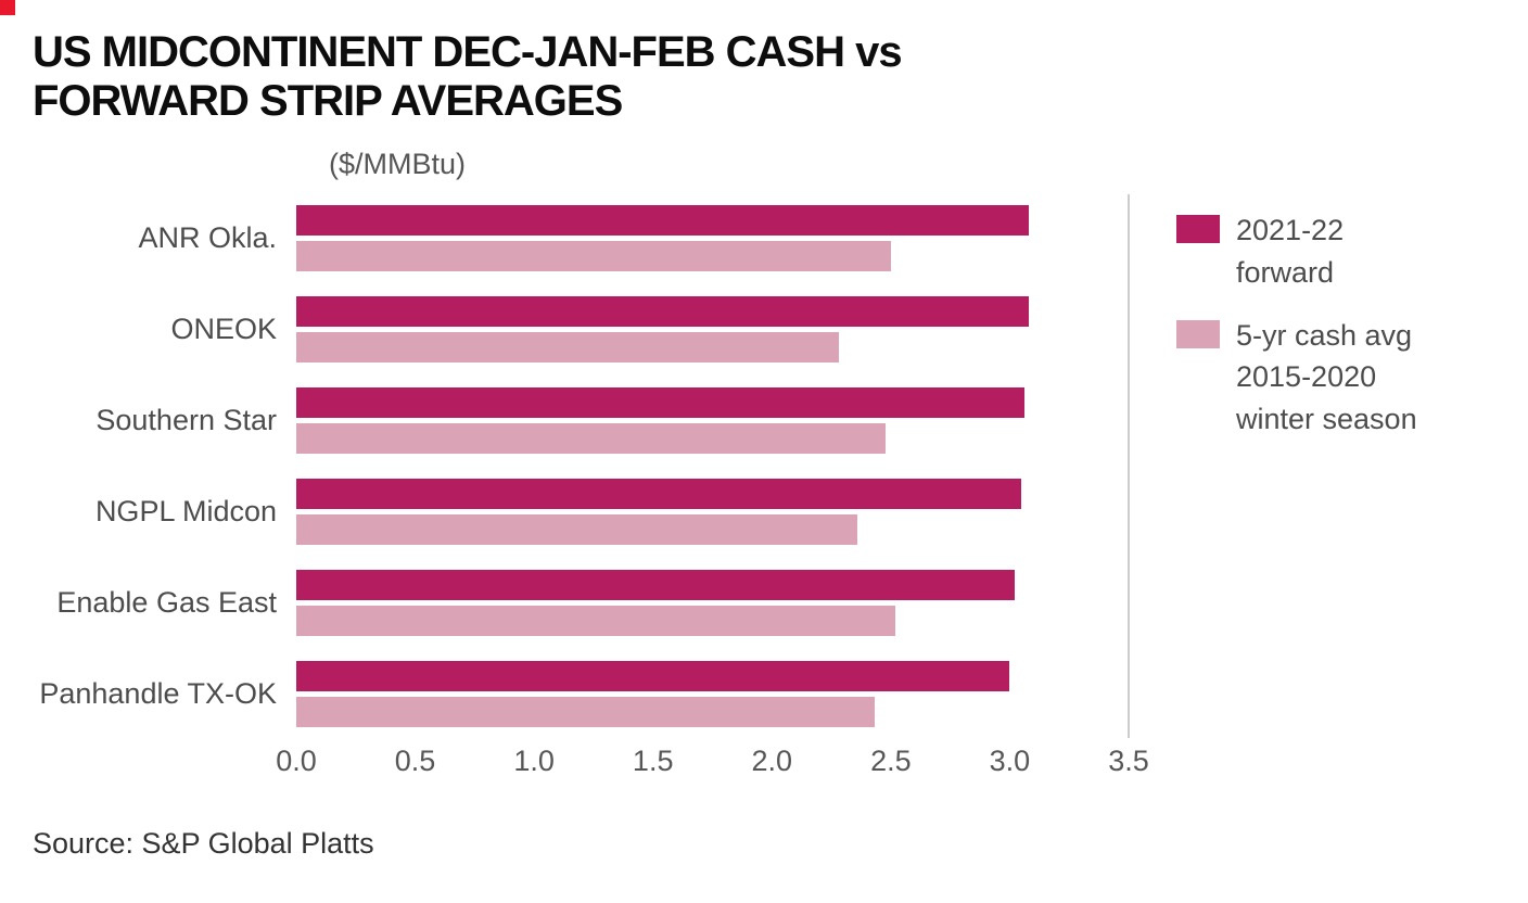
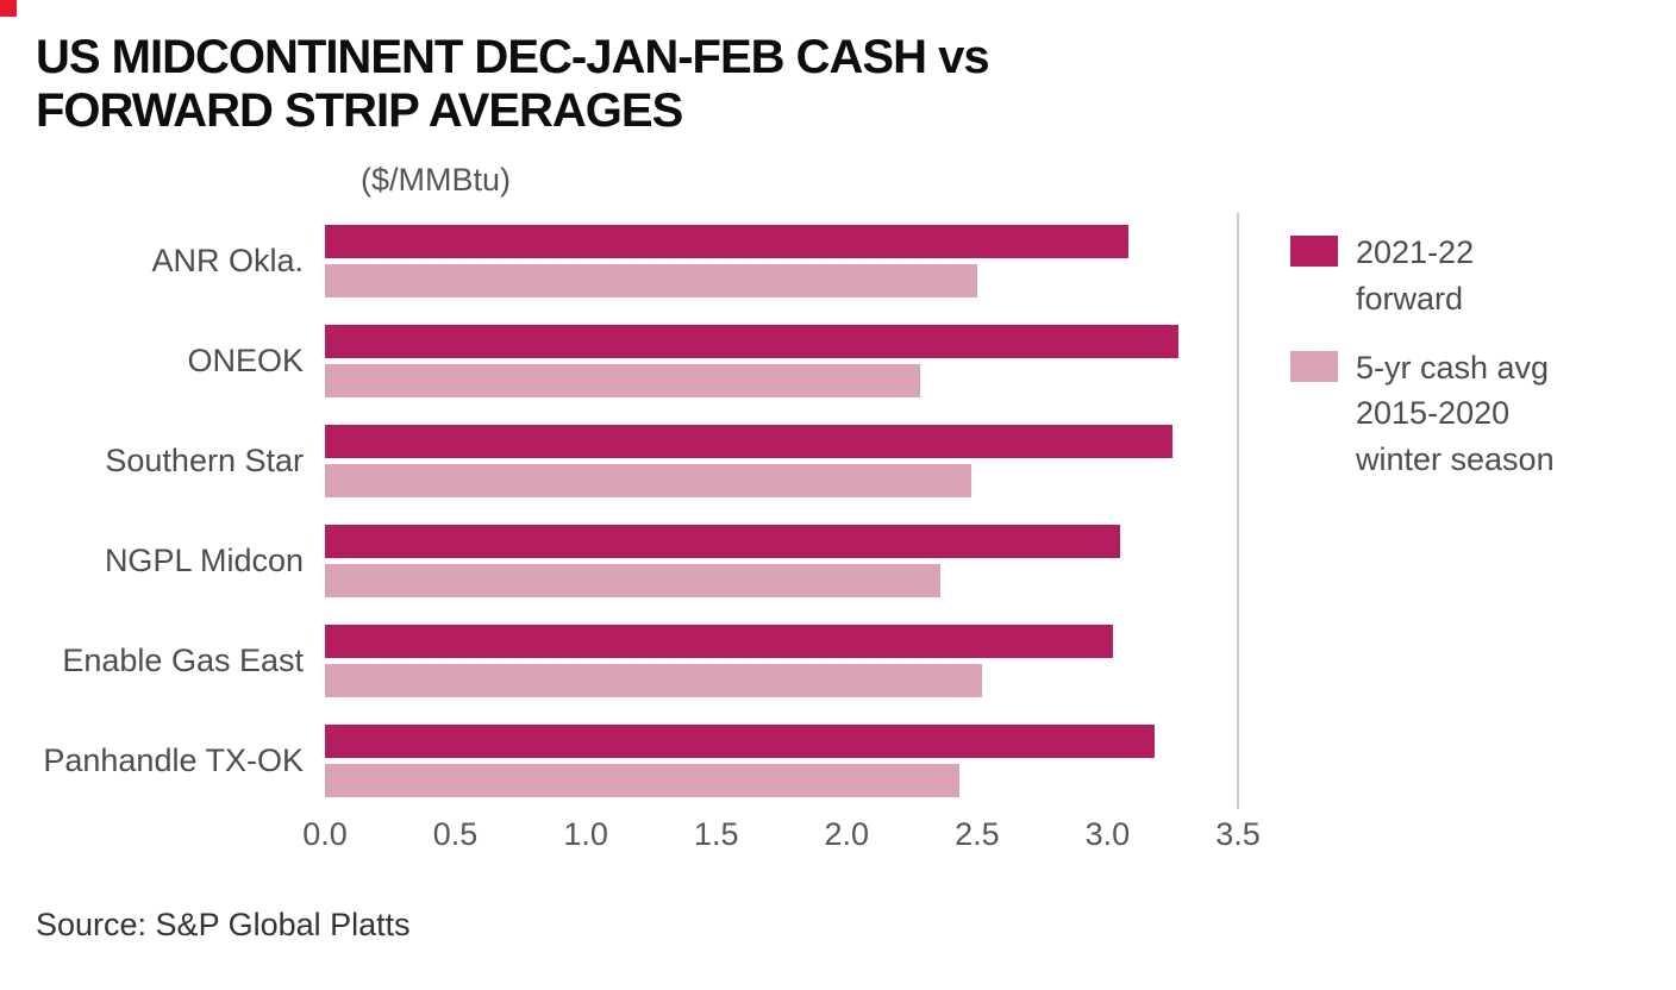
2021-22 forward/ONEOK: 3.08 -> 3.27
2021-22 forward/Southern Star: 3.06 -> 3.25
2021-22 forward/Panhandle TX-OK: 3.00 -> 3.18
